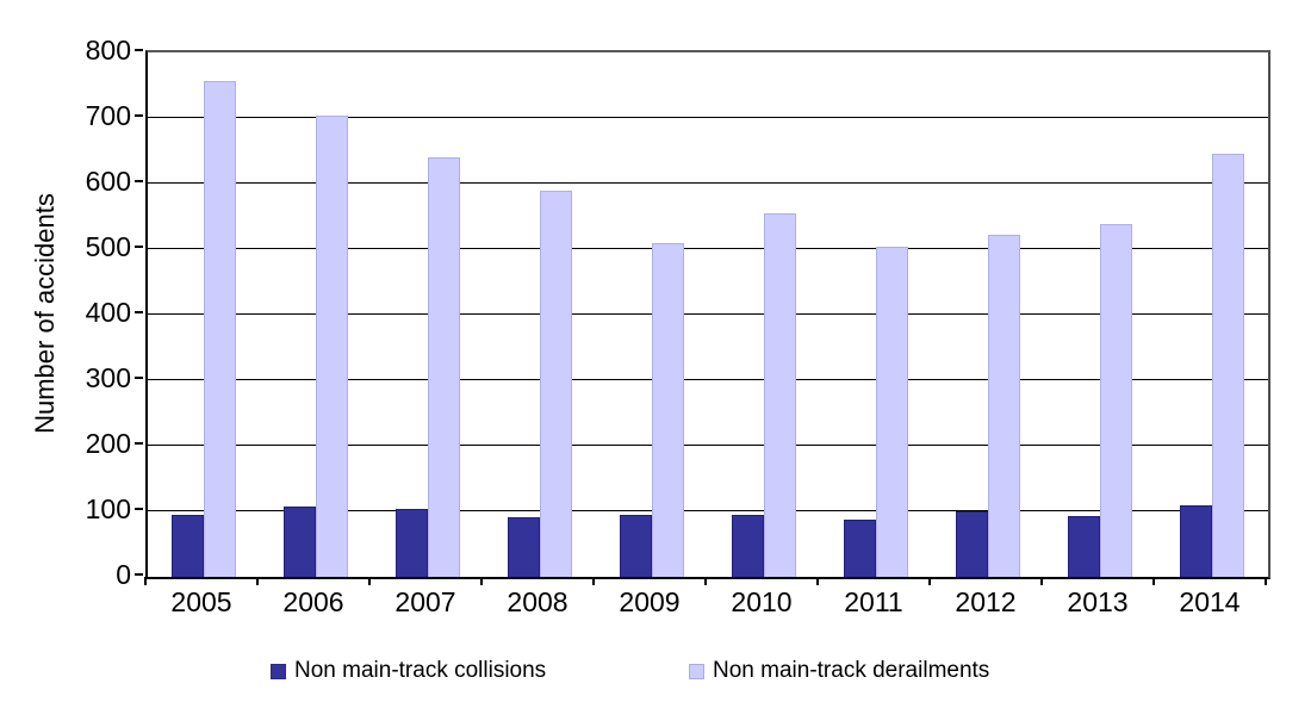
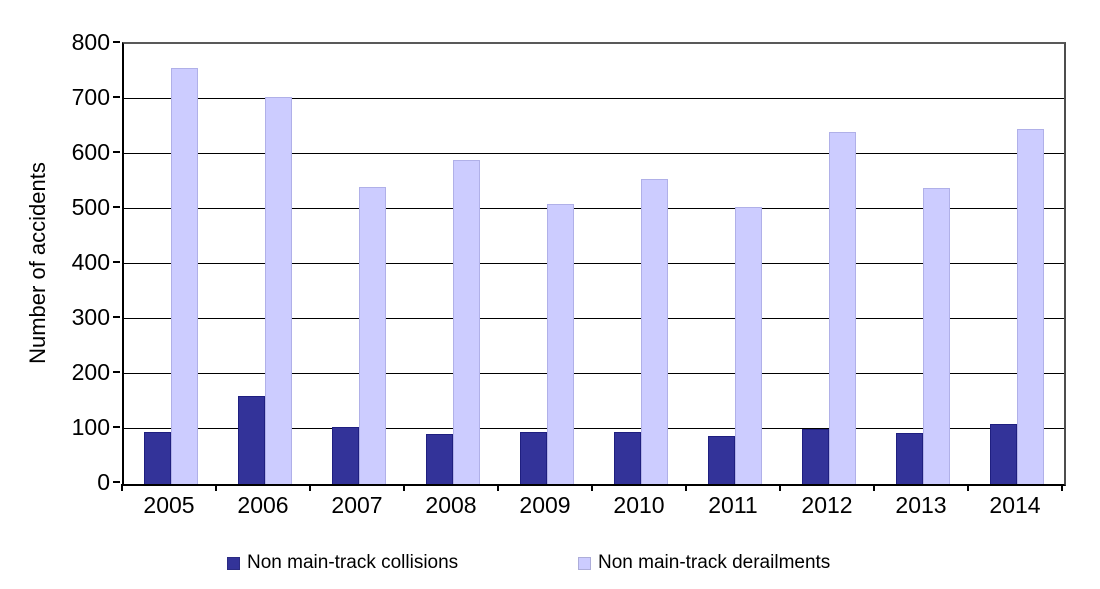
Non main-track collisions/2006: 110 -> 160
Non main-track derailments/2007: 640 -> 540
Non main-track derailments/2012: 520 -> 640
